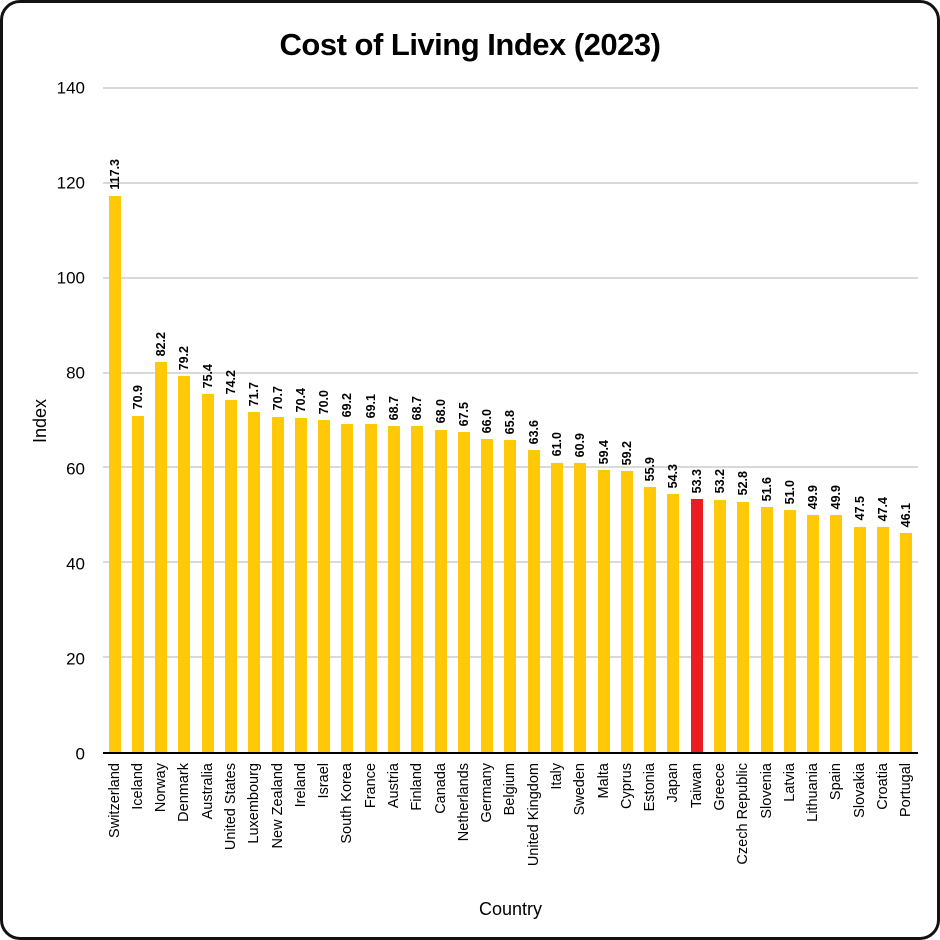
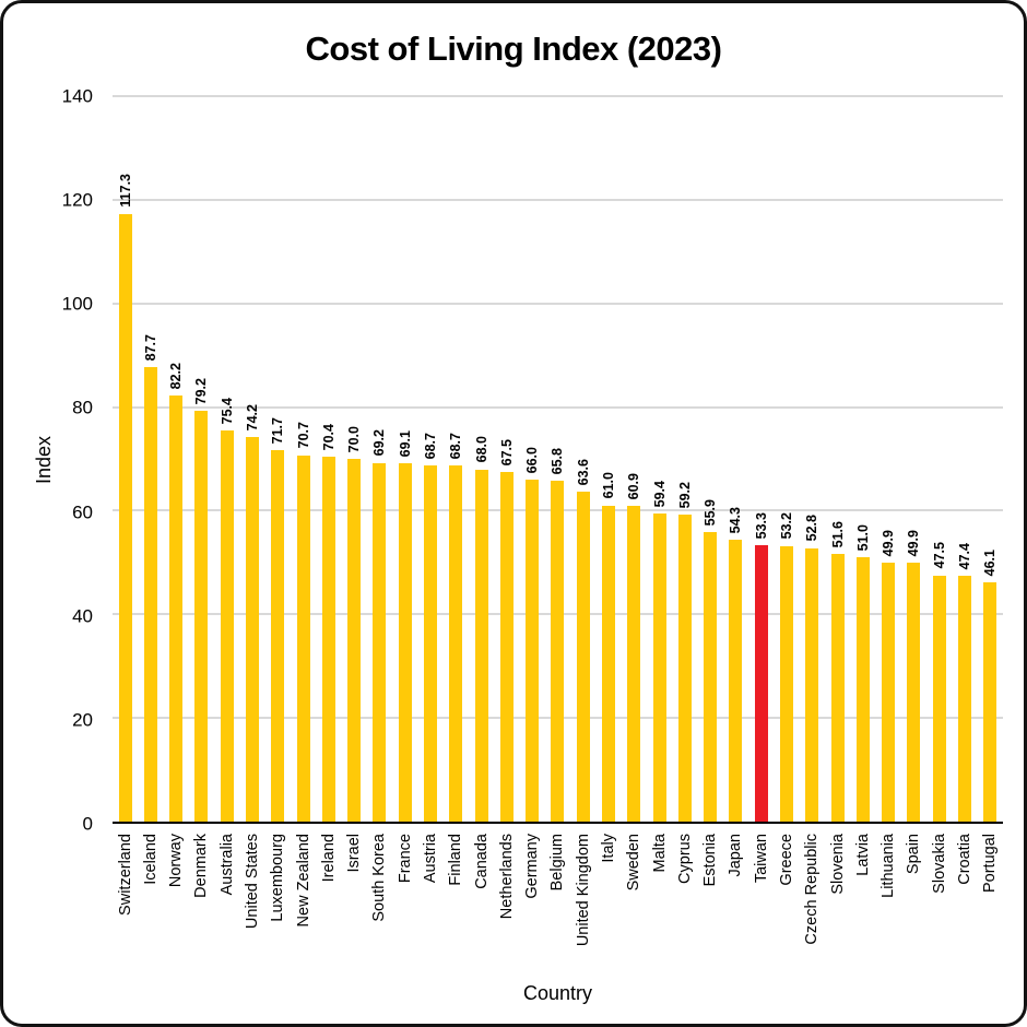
Iceland: 70.9 -> 87.7
